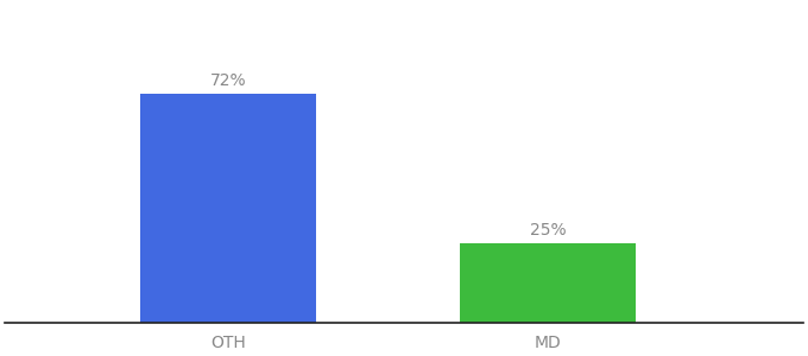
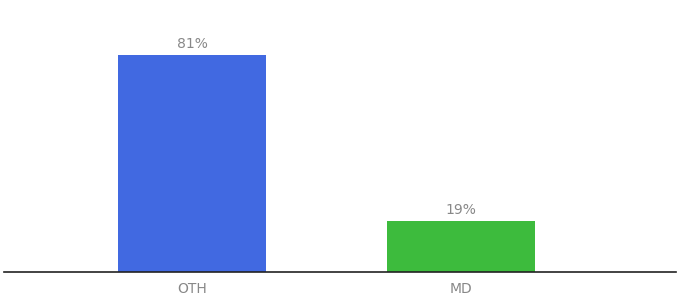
OTH: 72% -> 81%
MD: 25% -> 19%
